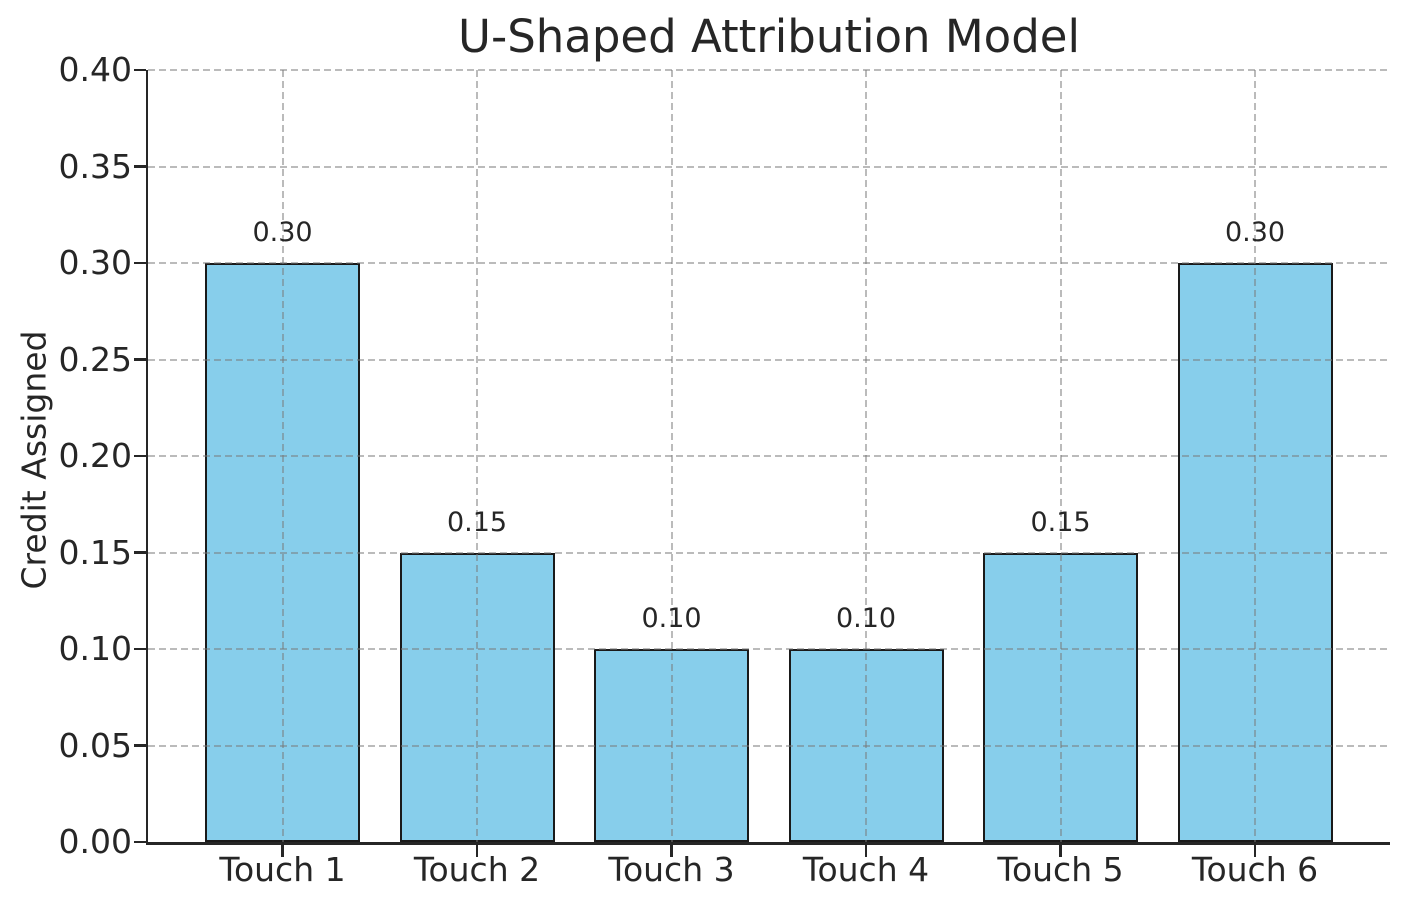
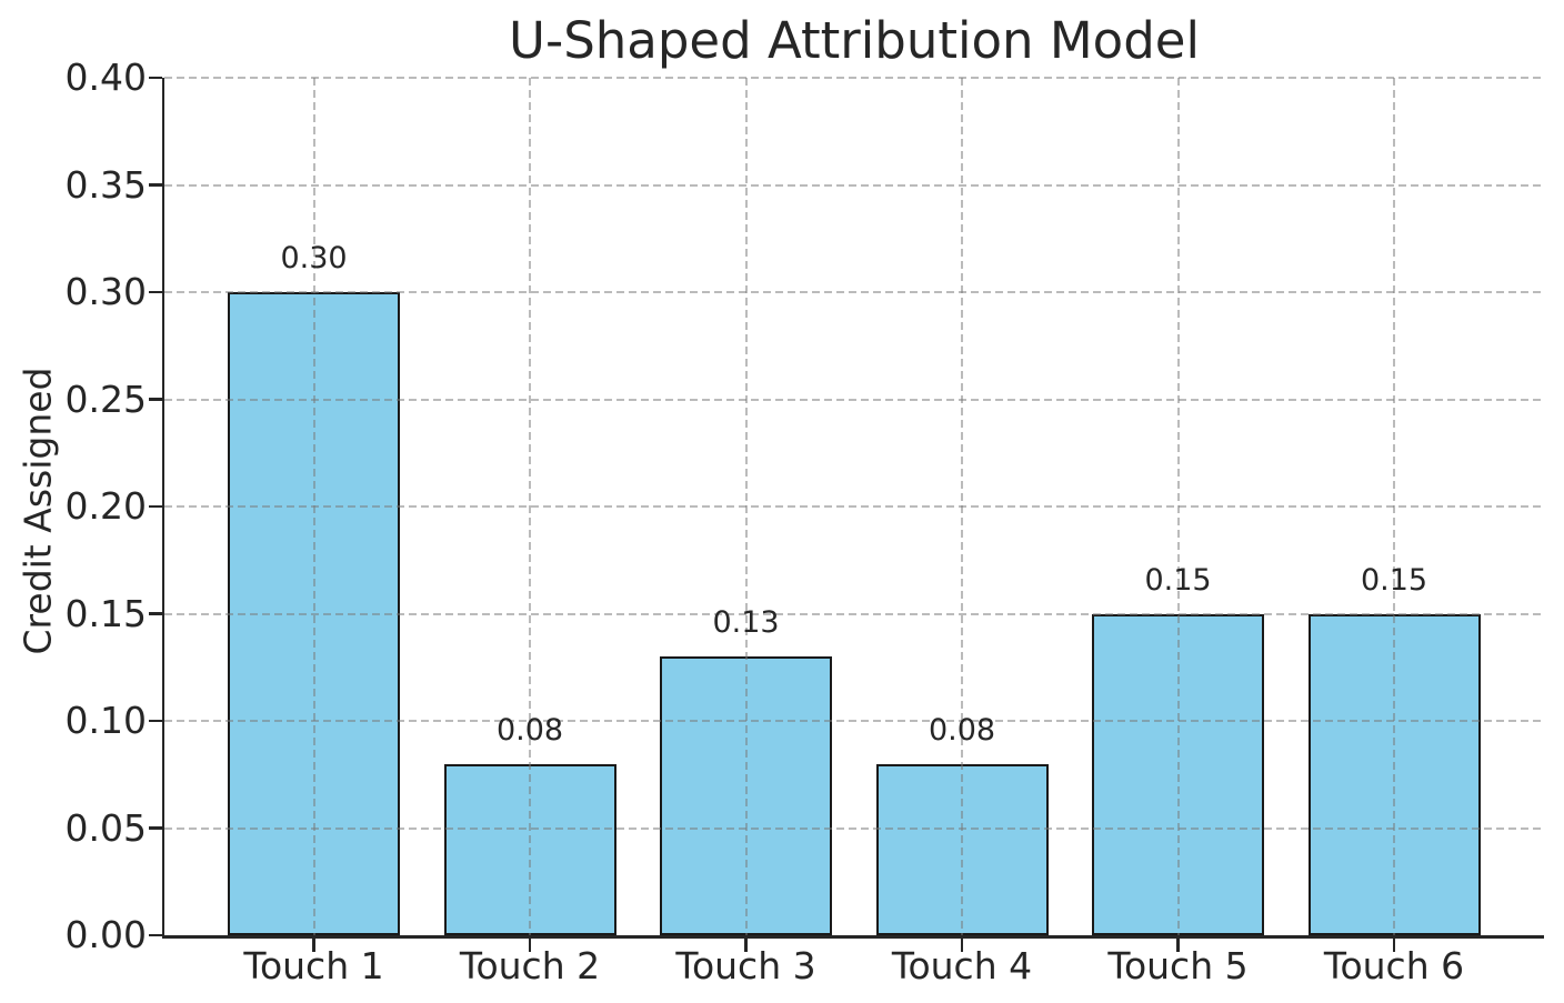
Touch 2: 0.15 -> 0.08
Touch 3: 0.10 -> 0.13
Touch 4: 0.10 -> 0.08
Touch 6: 0.30 -> 0.15
